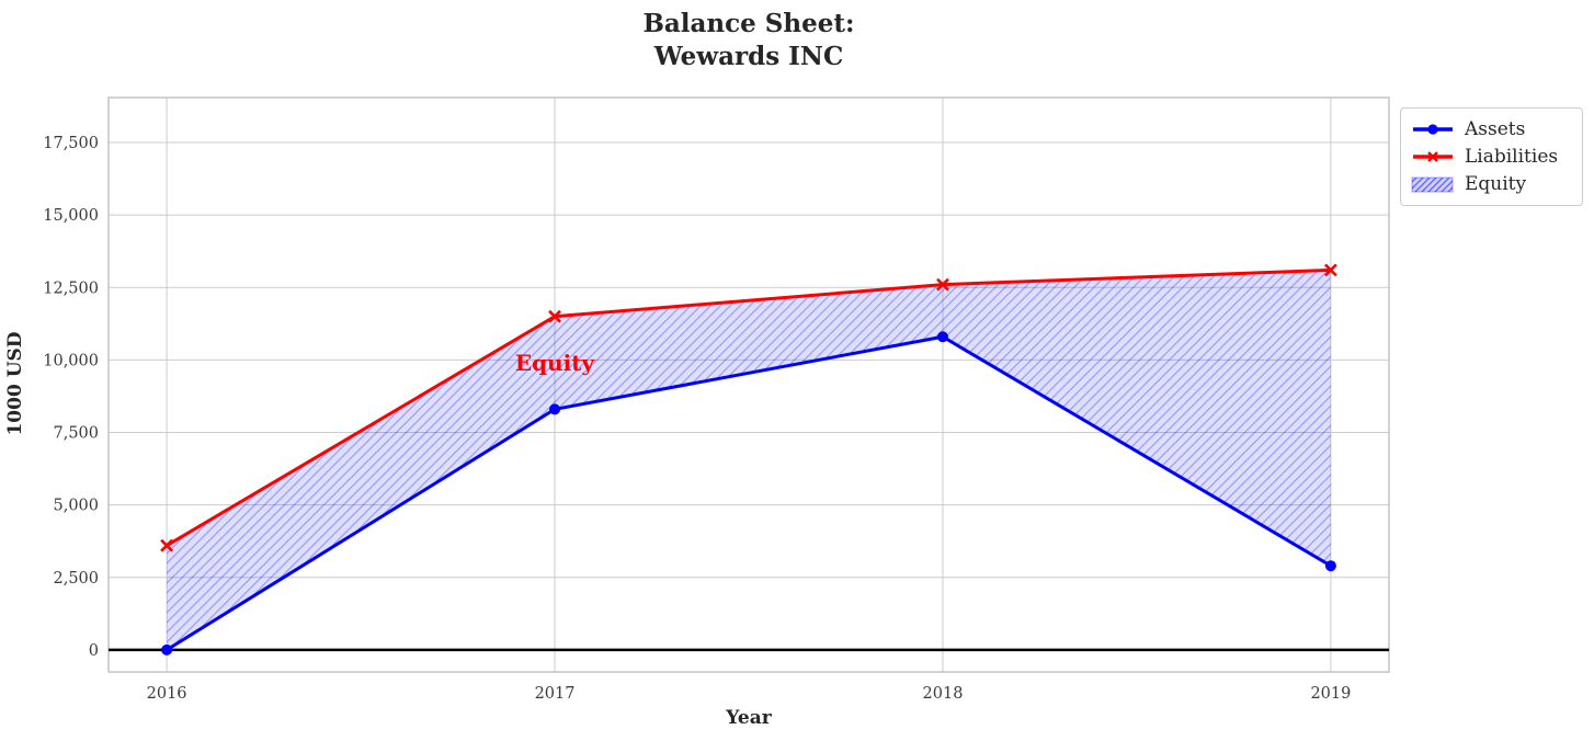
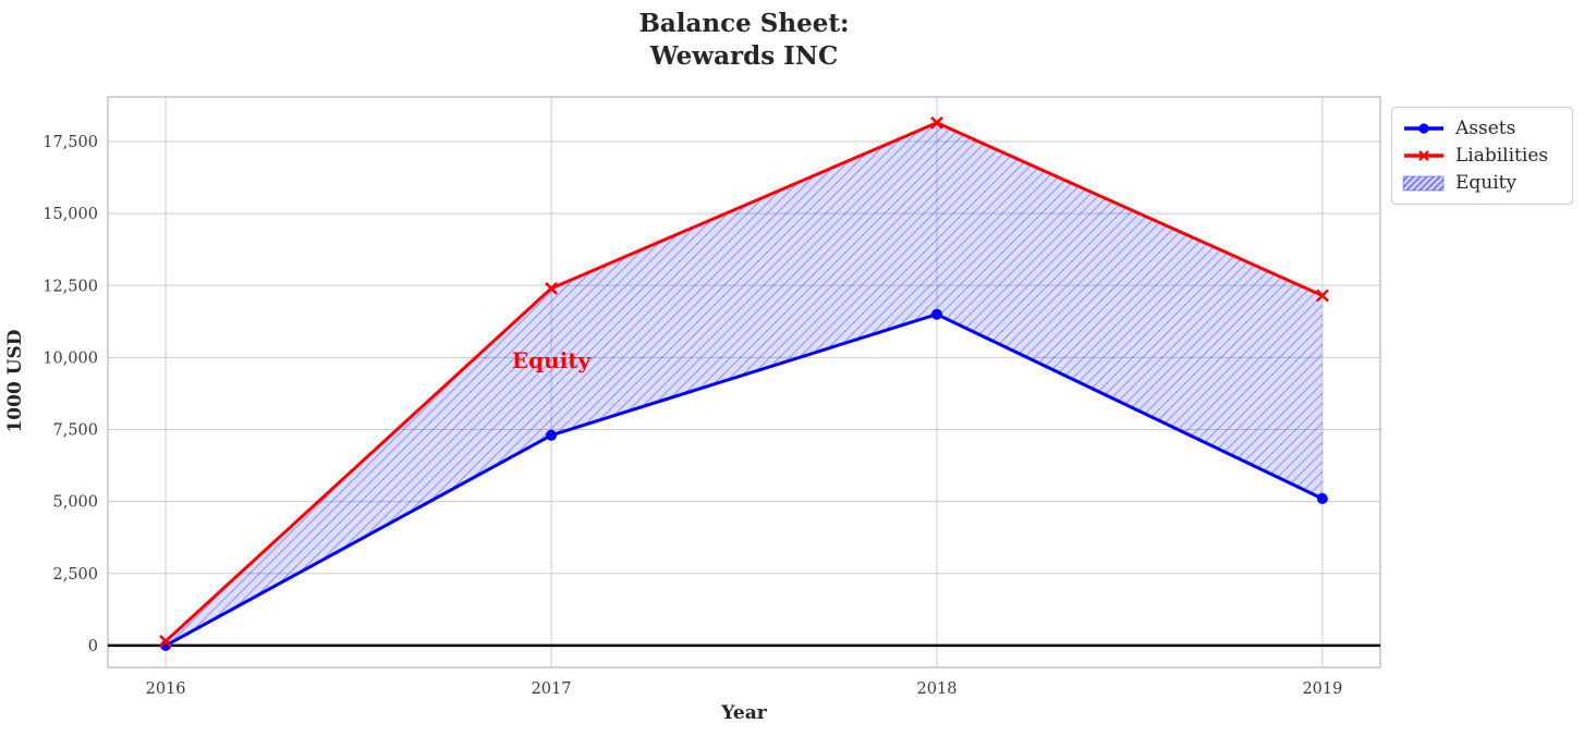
Liabilities/2016: 3600 -> 200
Assets/2017: 8300 -> 7300
Liabilities/2017: 11500 -> 12400
Assets/2018: 10800 -> 11500
Liabilities/2018: 12600 -> 18200
Assets/2019: 2900 -> 5100
Liabilities/2019: 13100 -> 12200
